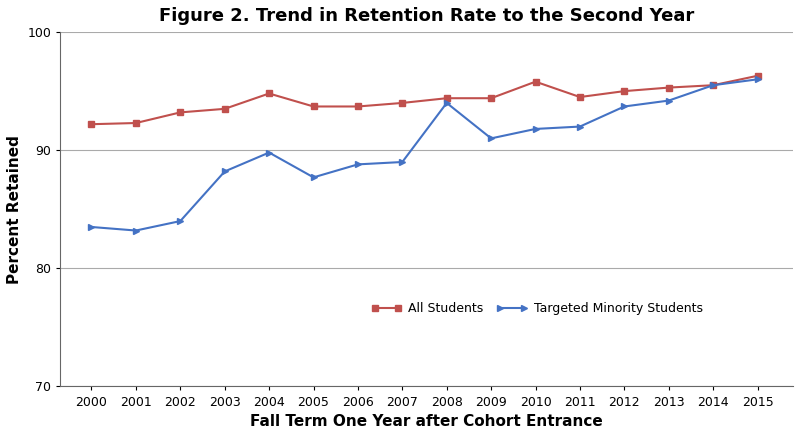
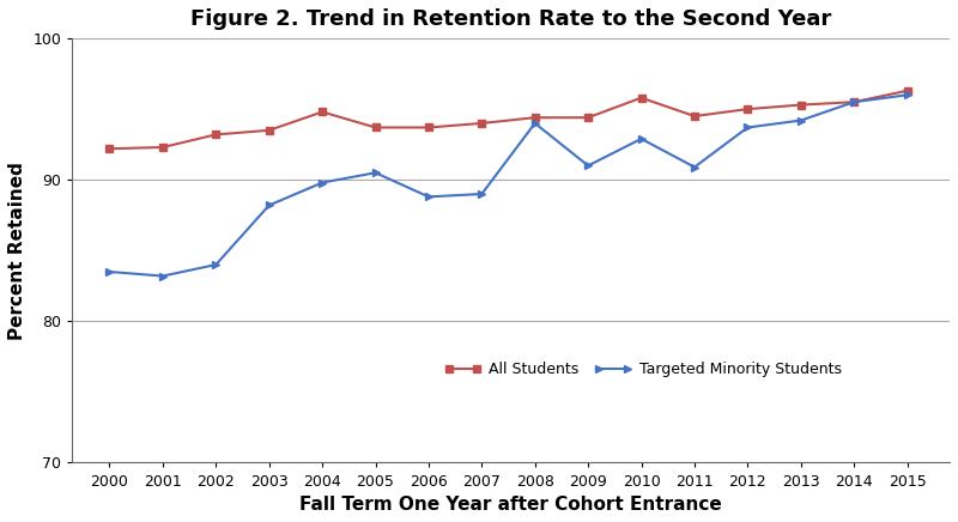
Targeted Minority Students/2005: 87.7 -> 90.5
Targeted Minority Students/2010: 91.8 -> 92.9
Targeted Minority Students/2011: 92.0 -> 90.9
